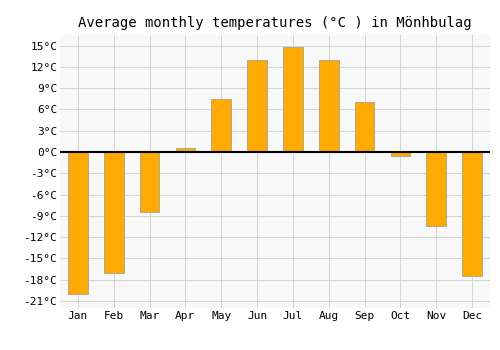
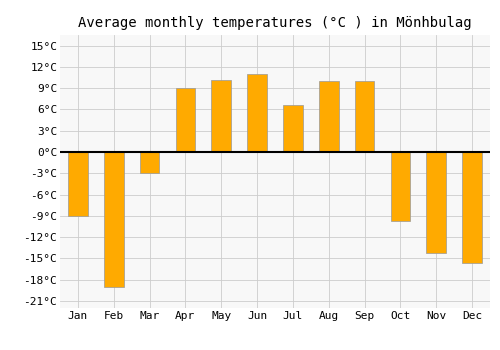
Jan: -20.0°C -> -9.0°C
Feb: -17.0°C -> -19.0°C
Mar: -8.5°C -> -3.0°C
Apr: 0.5°C -> 9.0°C
May: 7.5°C -> 10.2°C
Jun: 13.0°C -> 11.0°C
Jul: 14.8°C -> 6.6°C
Aug: 13.0°C -> 10.0°C
Sep: 7.0°C -> 10.0°C
Oct: -0.5°C -> -9.8°C
Nov: -10.5°C -> -14.2°C
Dec: -17.5°C -> -15.6°C
